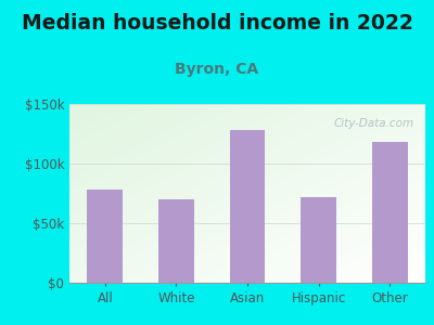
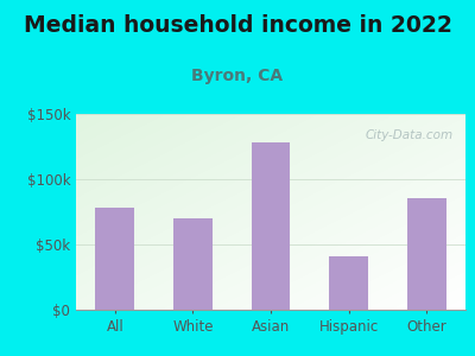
Hispanic: $72k -> $41k
Other: $118k -> $85k
